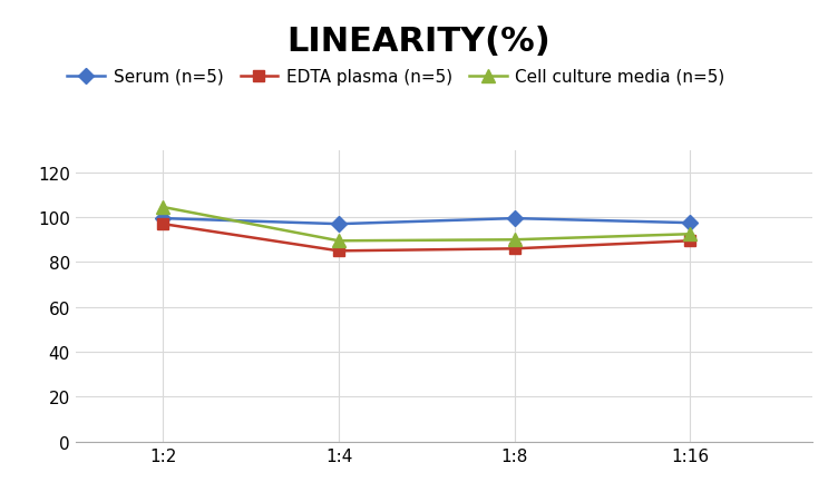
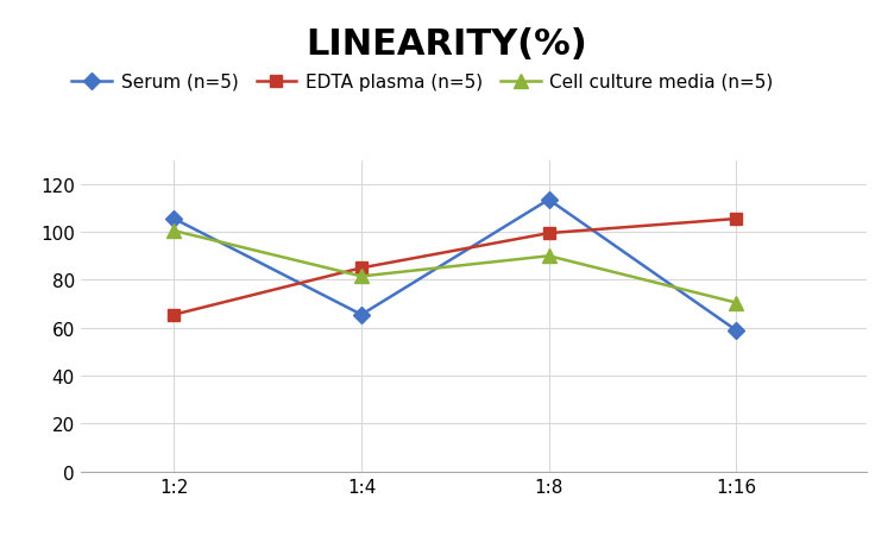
Serum (n=5)/1:2: 99.5 -> 105.5
EDTA plasma (n=5)/1:2: 97.0 -> 65.5
Cell culture media (n=5)/1:2: 104.5 -> 100.5
Serum (n=5)/1:4: 97.0 -> 65.5
Cell culture media (n=5)/1:4: 89.5 -> 81.5
Serum (n=5)/1:8: 99.5 -> 113.5
EDTA plasma (n=5)/1:8: 86.0 -> 99.5
Serum (n=5)/1:16: 97.5 -> 59.0
EDTA plasma (n=5)/1:16: 89.5 -> 105.5
Cell culture media (n=5)/1:16: 92.5 -> 70.5
